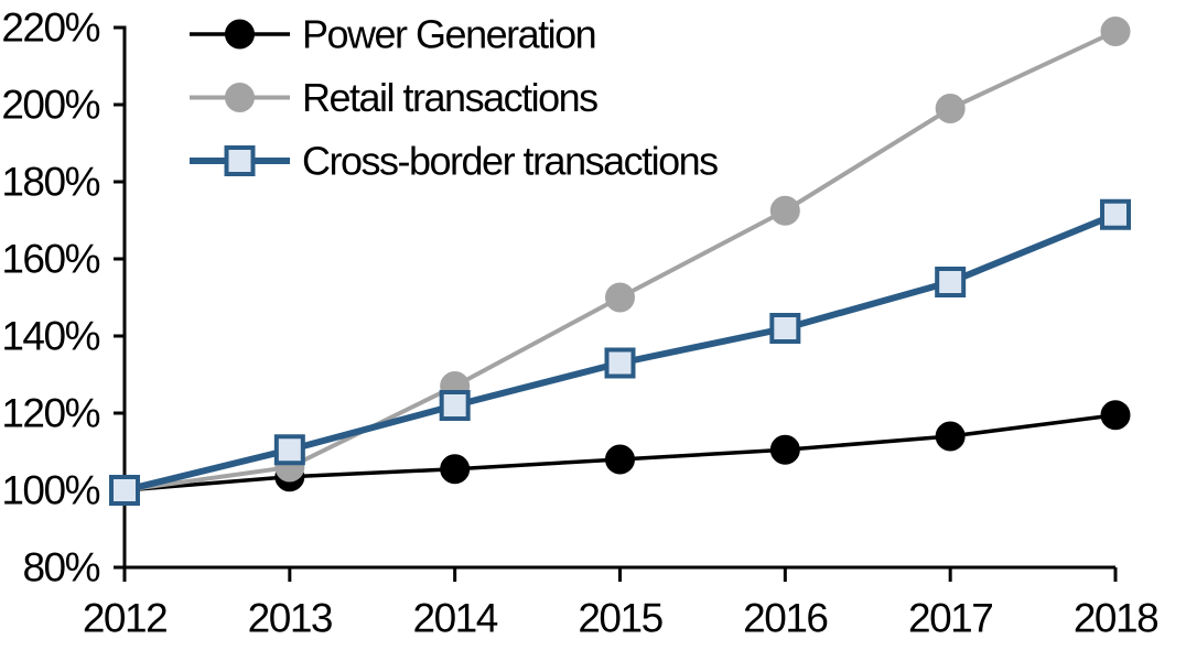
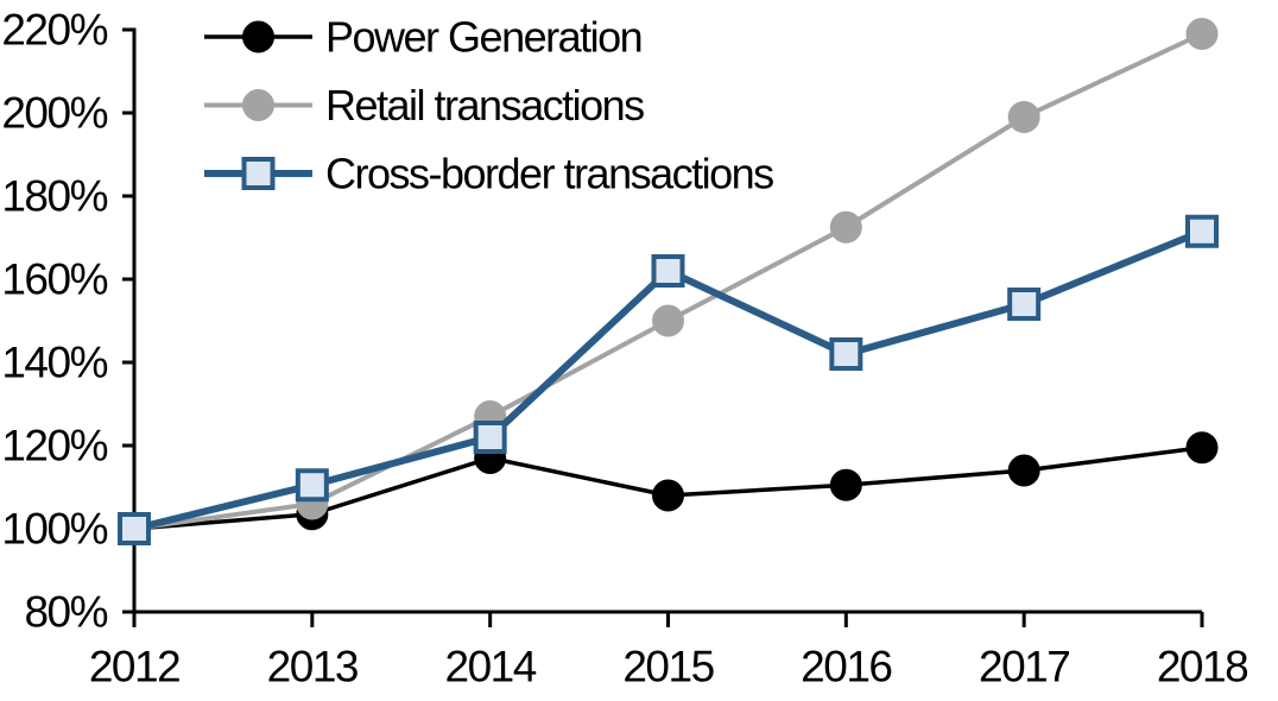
Power Generation/2014: 106% -> 117%
Cross-border transactions/2015: 133% -> 162%
